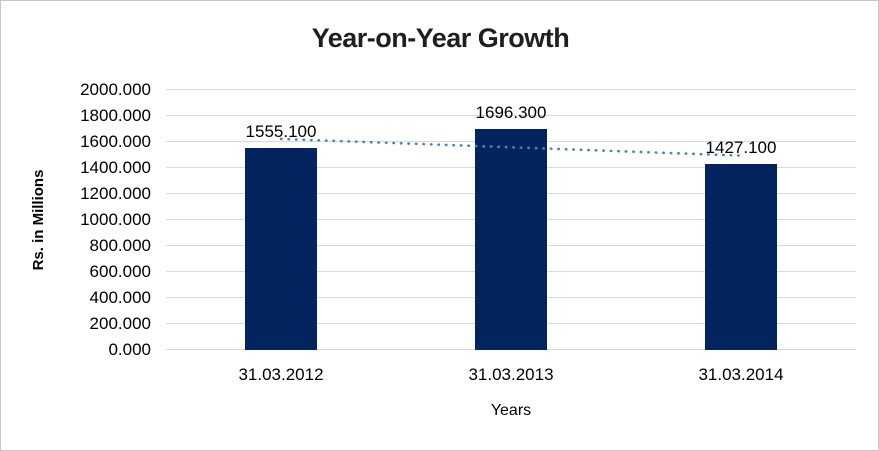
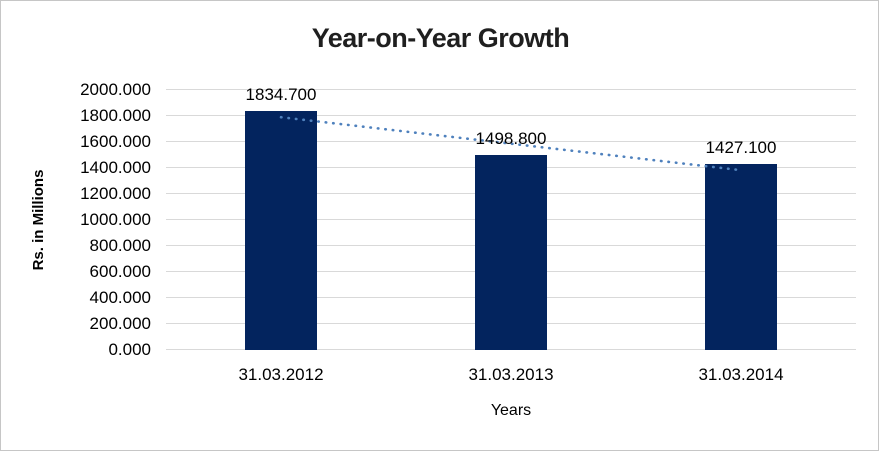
31.03.2012: 1555.100 -> 1834.700
31.03.2013: 1696.300 -> 1498.800
